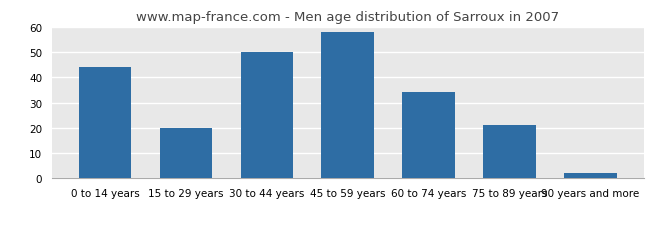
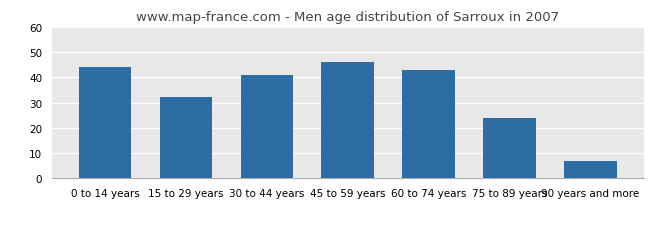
15 to 29 years: 20 -> 32
30 to 44 years: 50 -> 41
45 to 59 years: 58 -> 46
60 to 74 years: 34 -> 43
75 to 89 years: 21 -> 24
90 years and more: 2 -> 7
